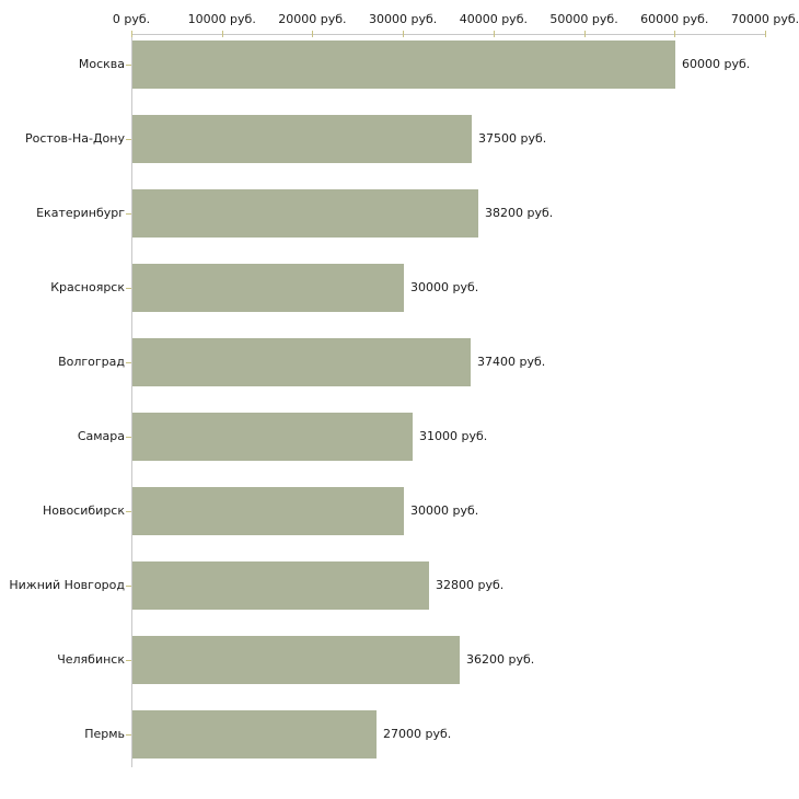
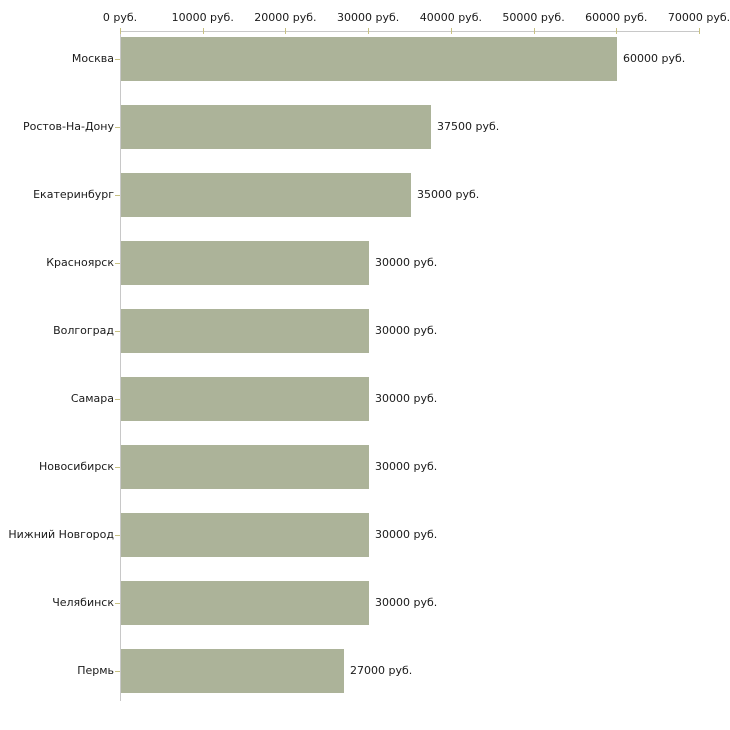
Екатеринбург: 38200 -> 35000
Волгоград: 37400 -> 30000
Самара: 31000 -> 30000
Нижний Новгород: 32800 -> 30000
Челябинск: 36200 -> 30000
